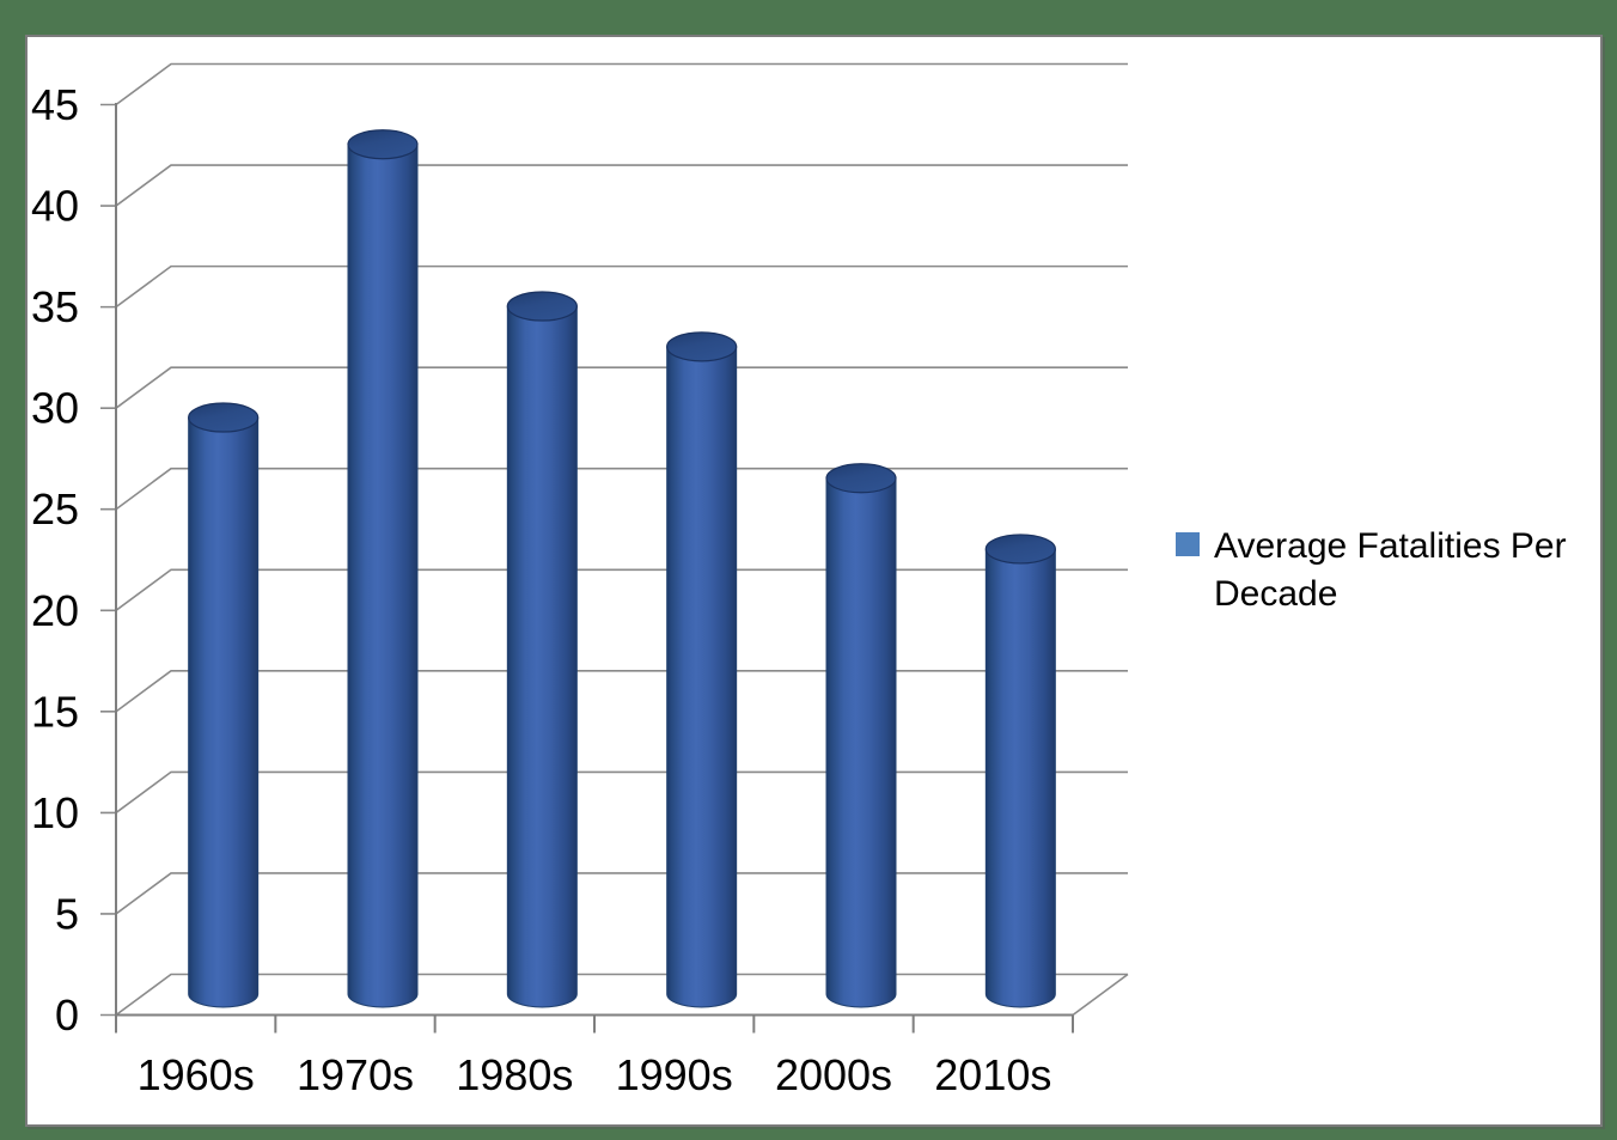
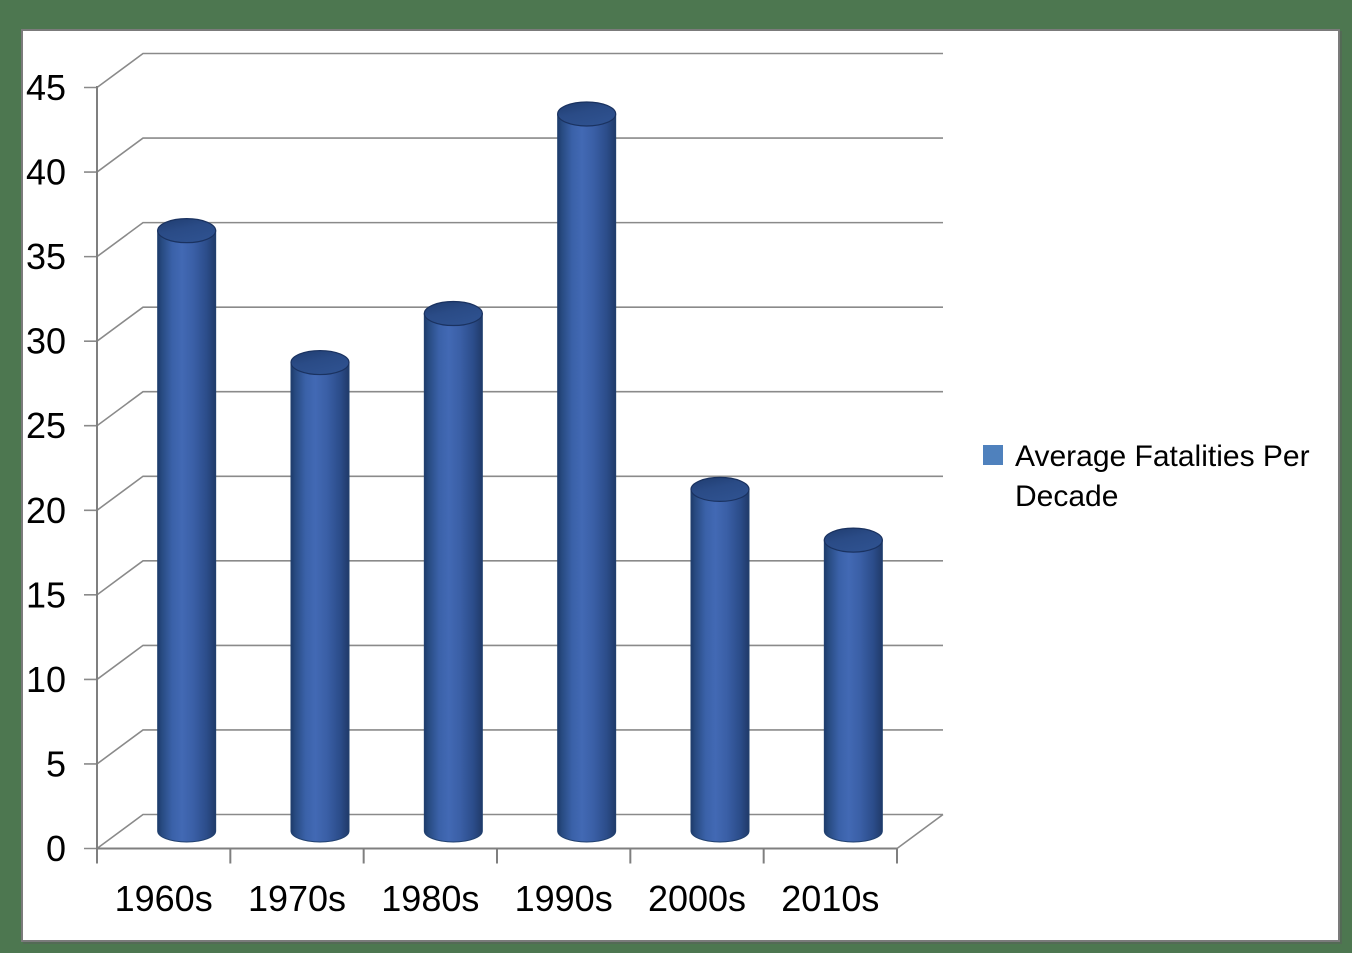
1960s: 28.5 -> 35.5
1970s: 42.0 -> 27.7
1980s: 34.0 -> 30.6
1990s: 32.0 -> 42.4
2000s: 25.5 -> 20.2
2010s: 22.0 -> 17.2
